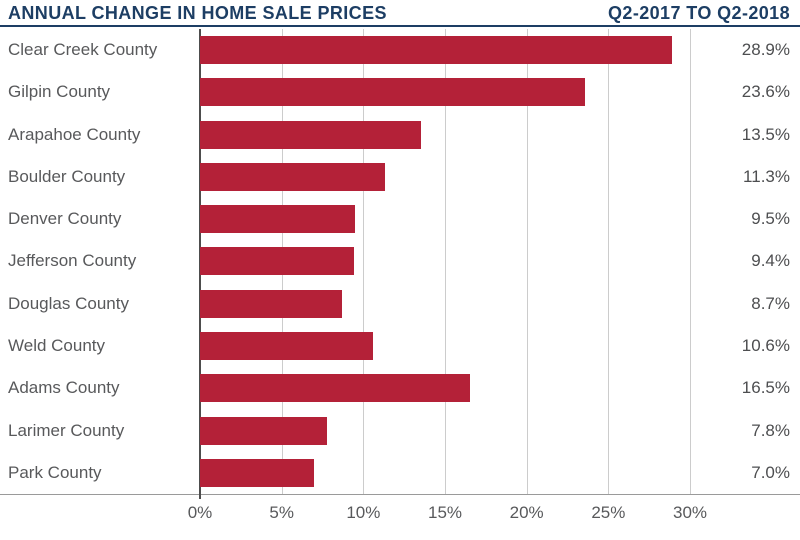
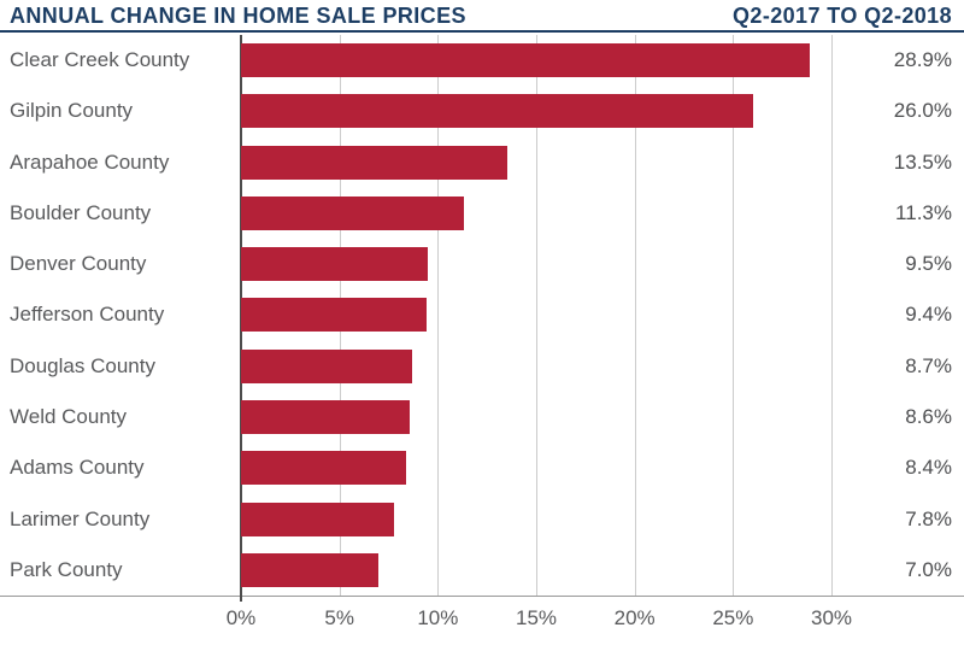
Gilpin County: 23.6% -> 26.0%
Weld County: 10.6% -> 8.6%
Adams County: 16.5% -> 8.4%
